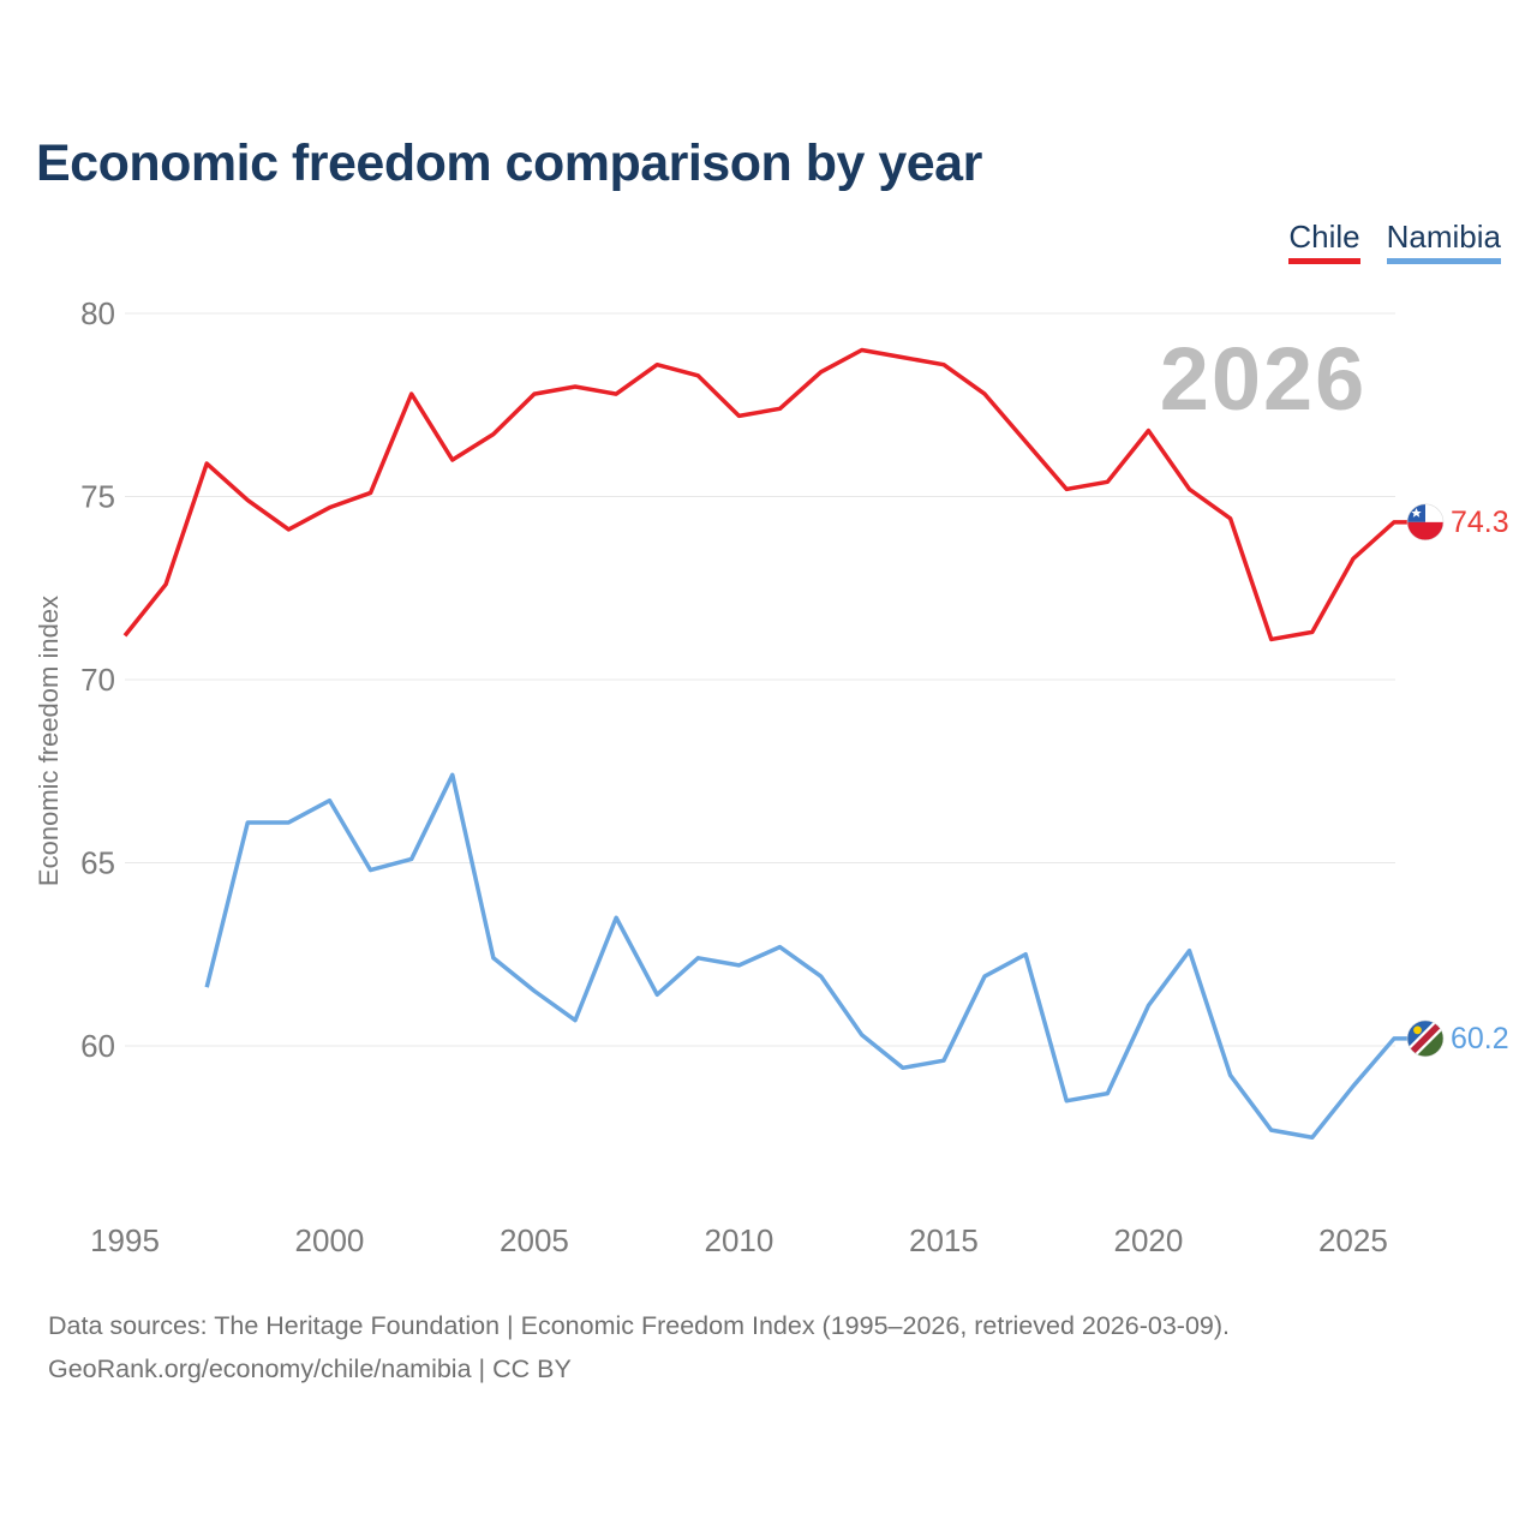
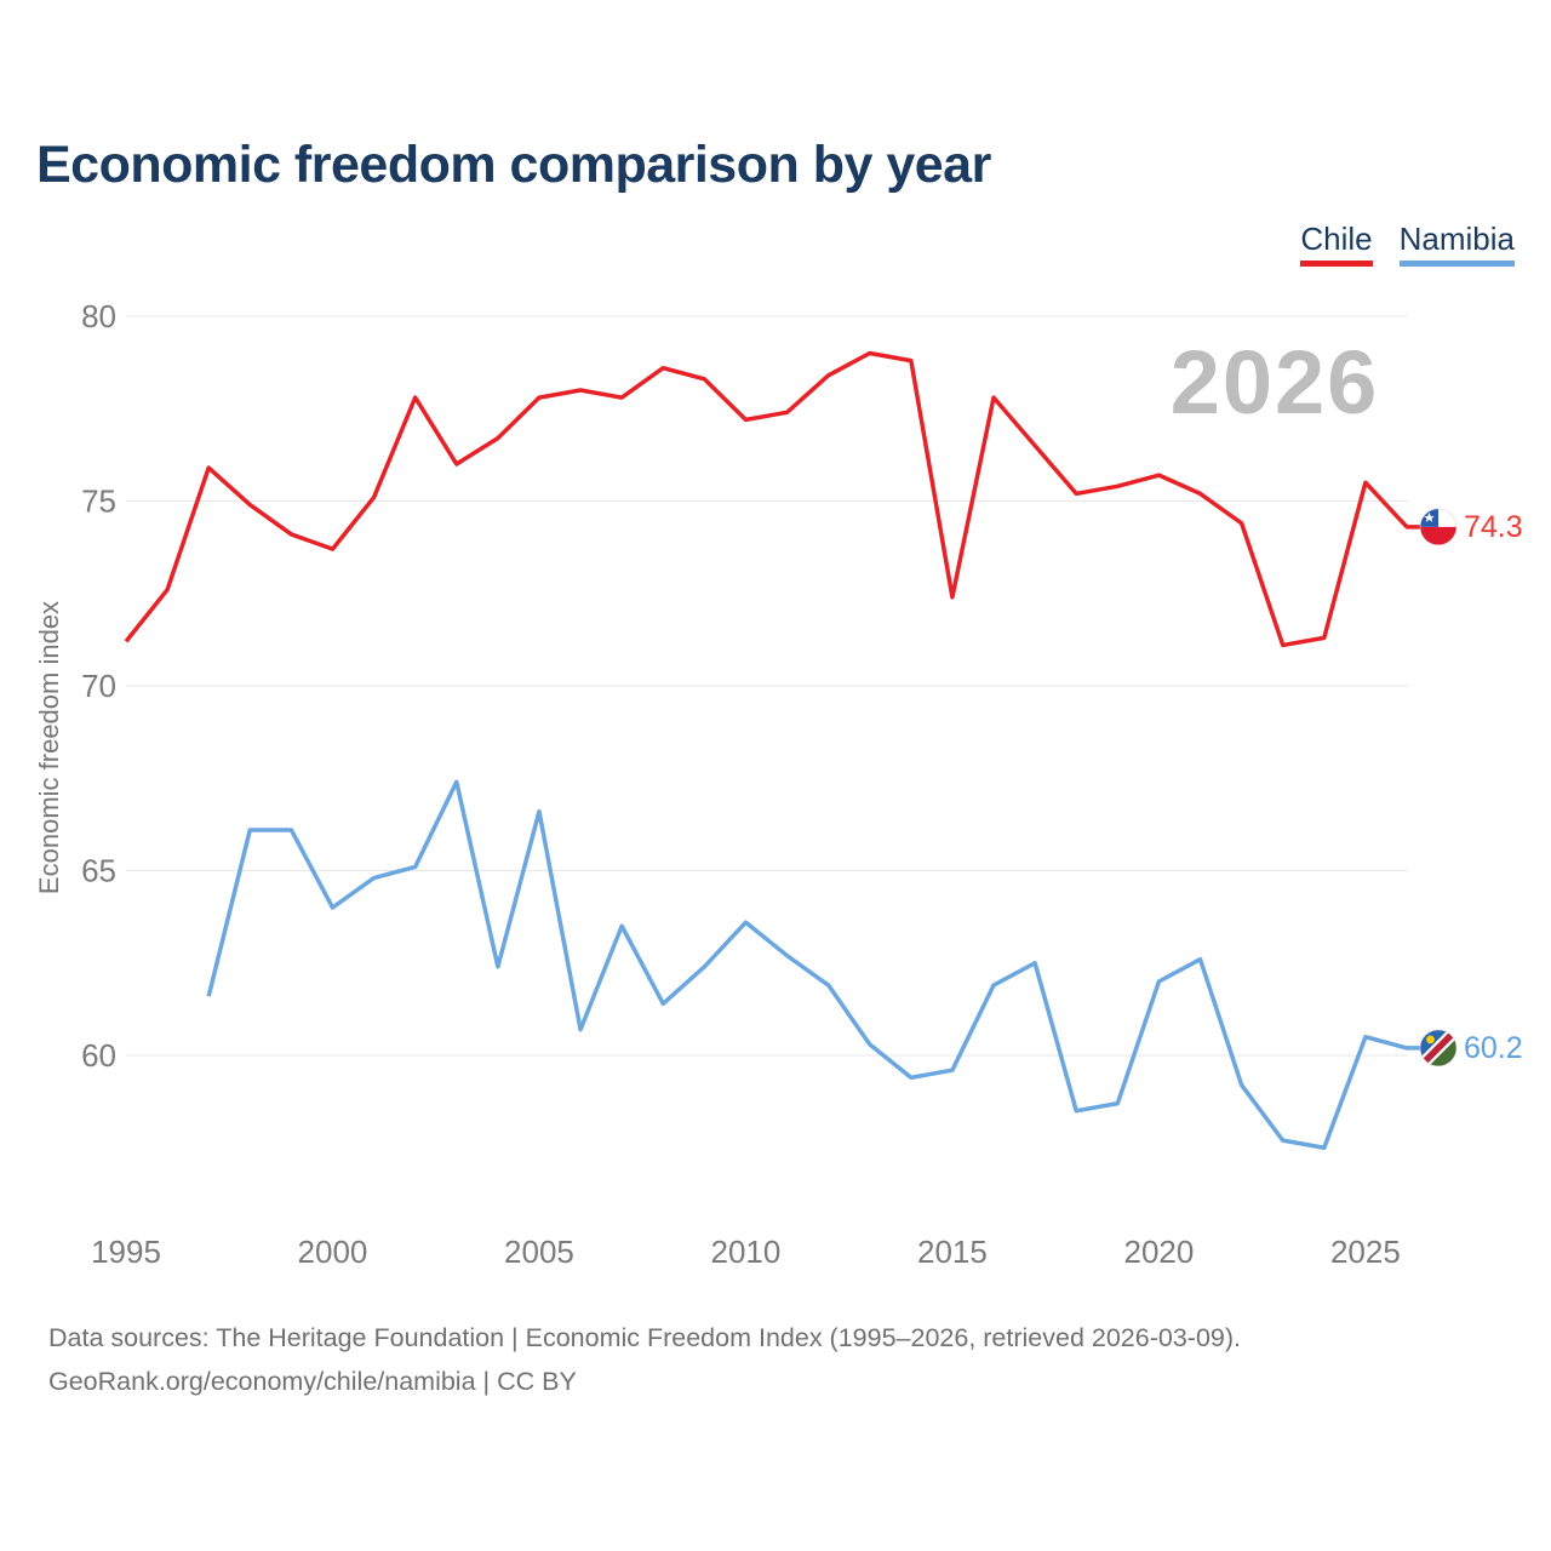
Chile/2000: 74.7 -> 73.7
Namibia/2000: 66.7 -> 64.0
Namibia/2005: 61.5 -> 66.6
Namibia/2010: 62.2 -> 63.6
Chile/2015: 78.6 -> 72.4
Chile/2020: 76.8 -> 75.7
Namibia/2020: 61.1 -> 62.0
Chile/2025: 73.3 -> 75.5
Namibia/2025: 58.9 -> 60.5
